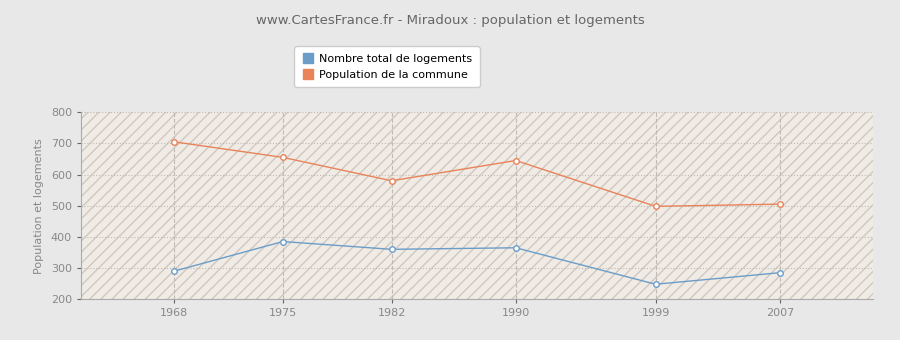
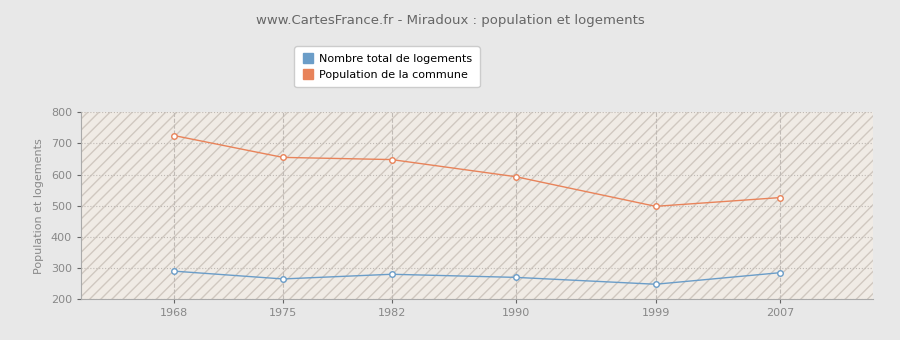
Population de la commune/1968: 705 -> 725
Nombre total de logements/1975: 385 -> 265
Nombre total de logements/1982: 360 -> 280
Population de la commune/1982: 580 -> 648
Nombre total de logements/1990: 365 -> 270
Population de la commune/1990: 645 -> 593
Population de la commune/2007: 505 -> 526
